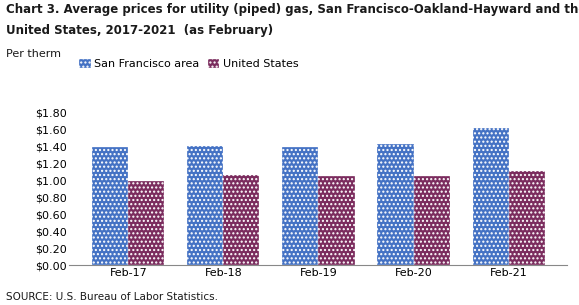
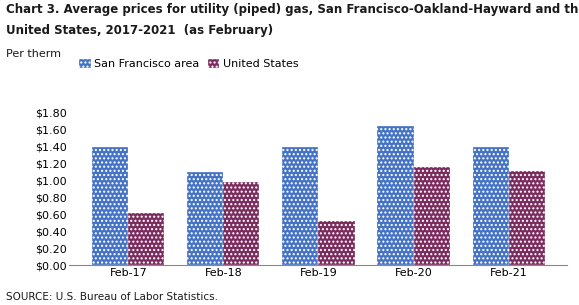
United States/Feb-17: $1.00 -> $0.62
San Francisco area/Feb-18: $1.41 -> $1.10
United States/Feb-18: $1.07 -> $0.98
United States/Feb-19: $1.05 -> $0.52
San Francisco area/Feb-20: $1.44 -> $1.64
United States/Feb-20: $1.05 -> $1.16
San Francisco area/Feb-21: $1.62 -> $1.40
